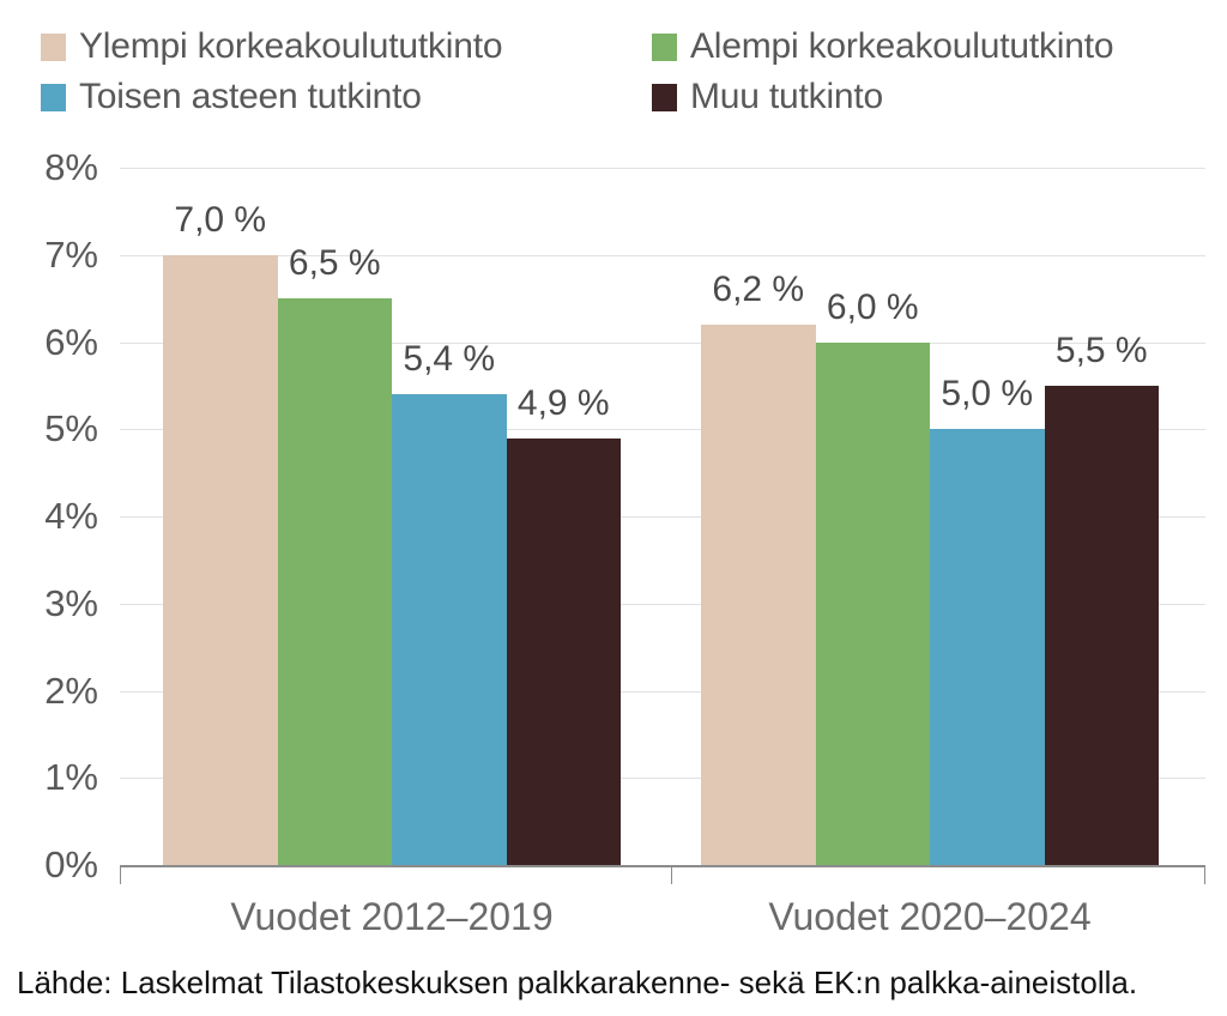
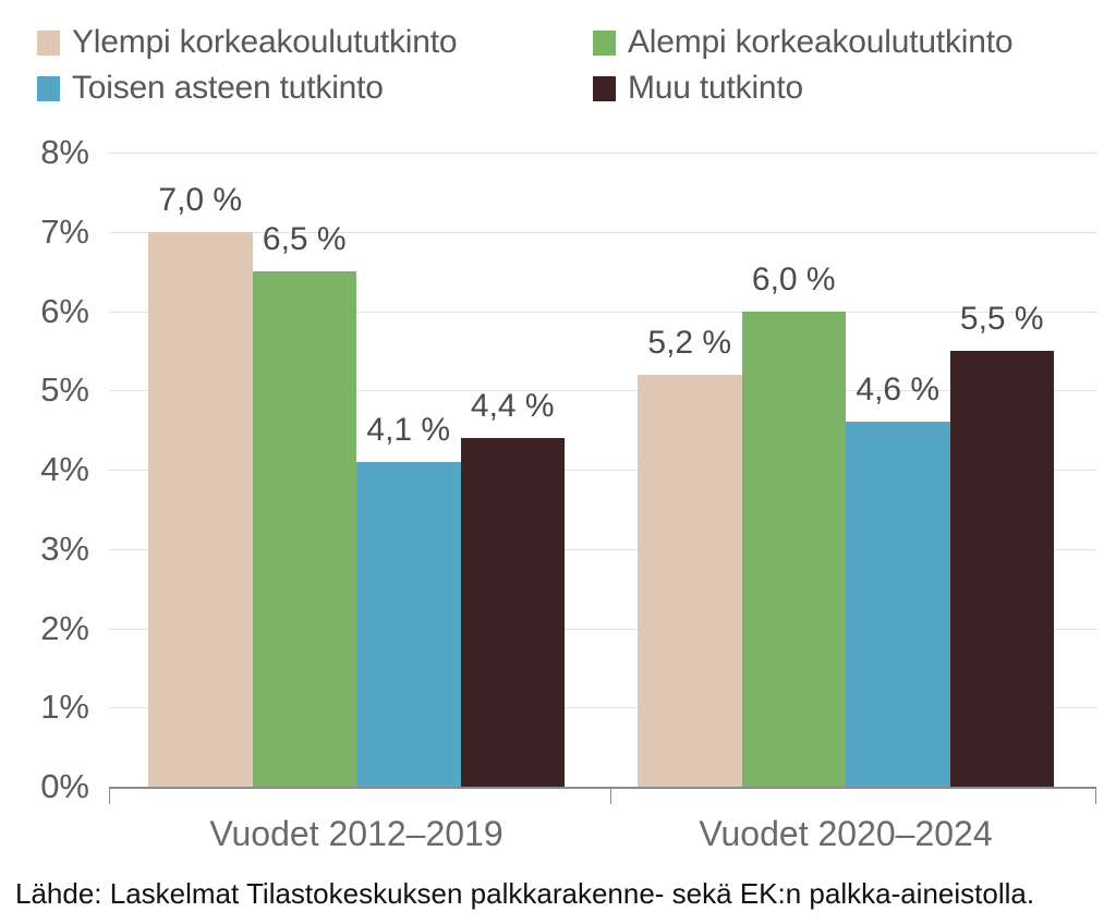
Toisen asteen tutkinto/Vuodet 2012–2019: 5,4 -> 4,1
Muu tutkinto/Vuodet 2012–2019: 4,9 -> 4,4
Ylempi korkeakoulututkinto/Vuodet 2020–2024: 6,2 -> 5,2
Toisen asteen tutkinto/Vuodet 2020–2024: 5,0 -> 4,6
